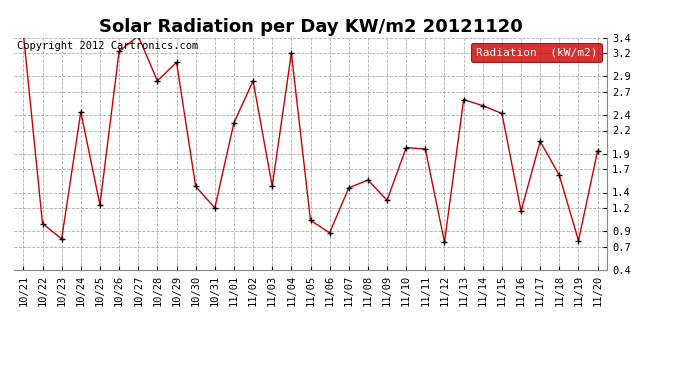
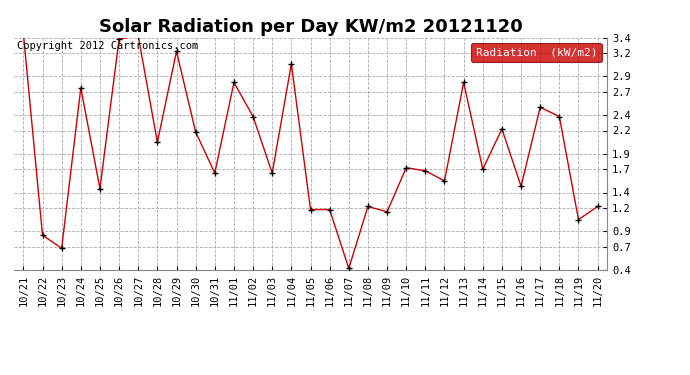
10/22: 1.00 -> 0.85
10/23: 0.80 -> 0.68
10/24: 2.44 -> 2.75
10/25: 1.24 -> 1.45
10/26: 3.22 -> 3.38
10/28: 2.84 -> 2.05
10/29: 3.08 -> 3.22
10/30: 1.48 -> 2.18
10/31: 1.20 -> 1.65
11/01: 2.30 -> 2.82
11/02: 2.84 -> 2.38
11/03: 1.48 -> 1.65
11/04: 3.20 -> 3.06
11/05: 1.04 -> 1.18
11/06: 0.88 -> 1.18
11/07: 1.46 -> 0.42
11/08: 1.56 -> 1.22
11/09: 1.30 -> 1.15
11/10: 1.98 -> 1.72
11/11: 1.96 -> 1.68
11/12: 0.76 -> 1.55
11/13: 2.60 -> 2.82
11/14: 2.52 -> 1.70
11/15: 2.42 -> 2.22
11/16: 1.16 -> 1.48
11/17: 2.06 -> 2.50
11/18: 1.62 -> 2.38
11/19: 0.78 -> 1.05
11/20: 1.94 -> 1.22
